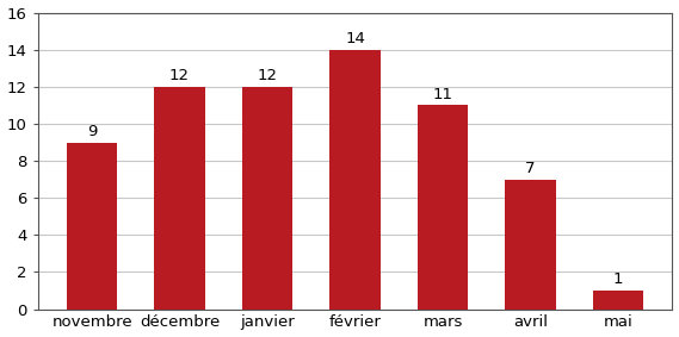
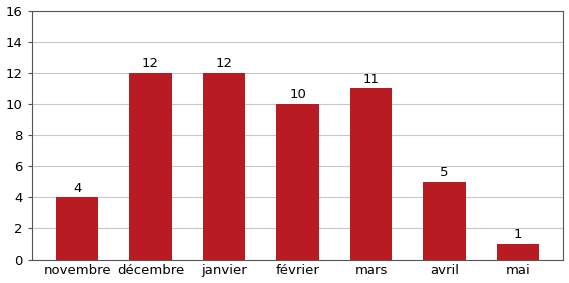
novembre: 9 -> 4
février: 14 -> 10
avril: 7 -> 5
